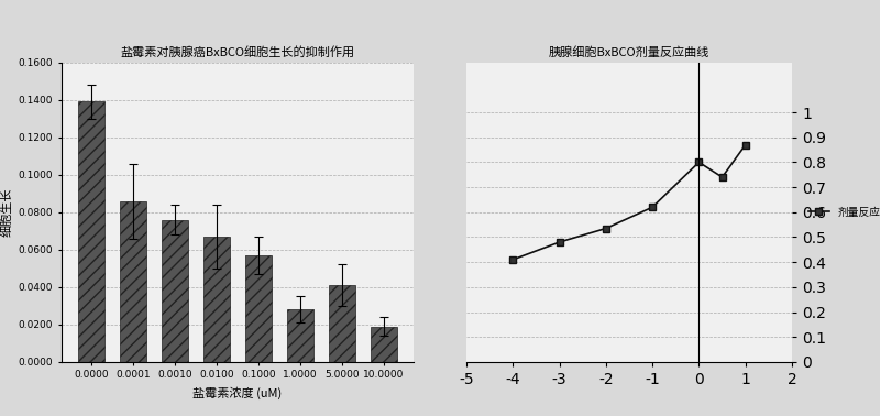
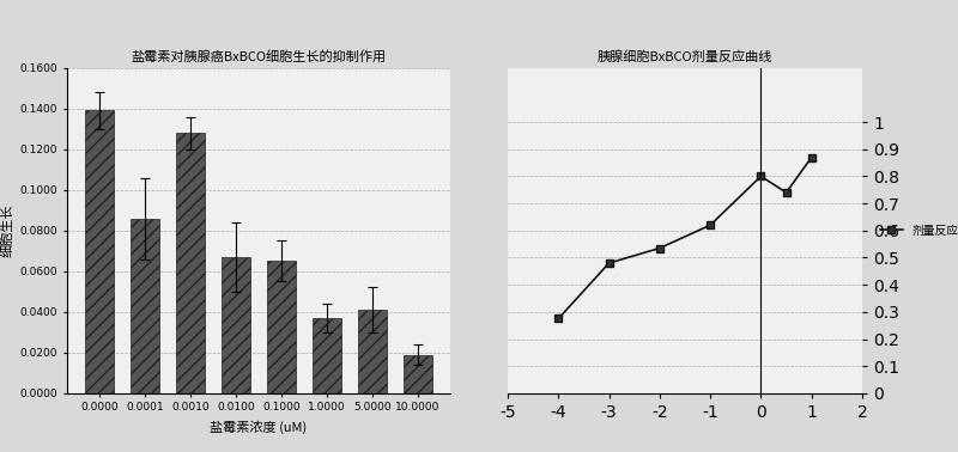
盐霉素对胰腺癌BxBCO细胞生长的抑制作用/0.0010: 0.076 -> 0.128
盐霉素对胰腺癌BxBCO细胞生长的抑制作用/0.1000: 0.057 -> 0.065
盐霉素对胰腺癌BxBCO细胞生长的抑制作用/1.0000: 0.028 -> 0.037
胰腺细胞BxBCO剂量反应曲线/-4: 0.410 -> 0.275
